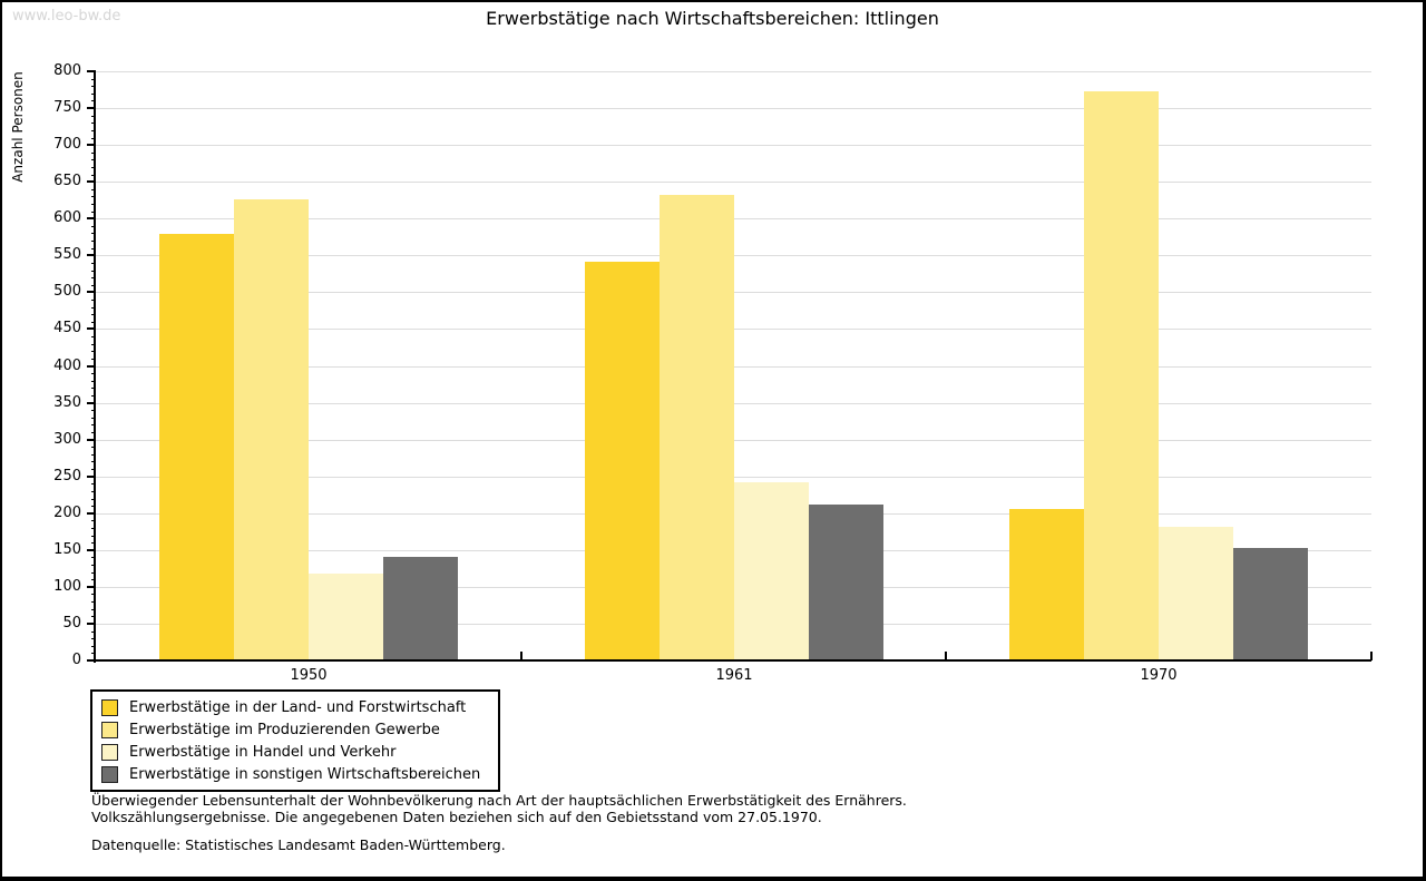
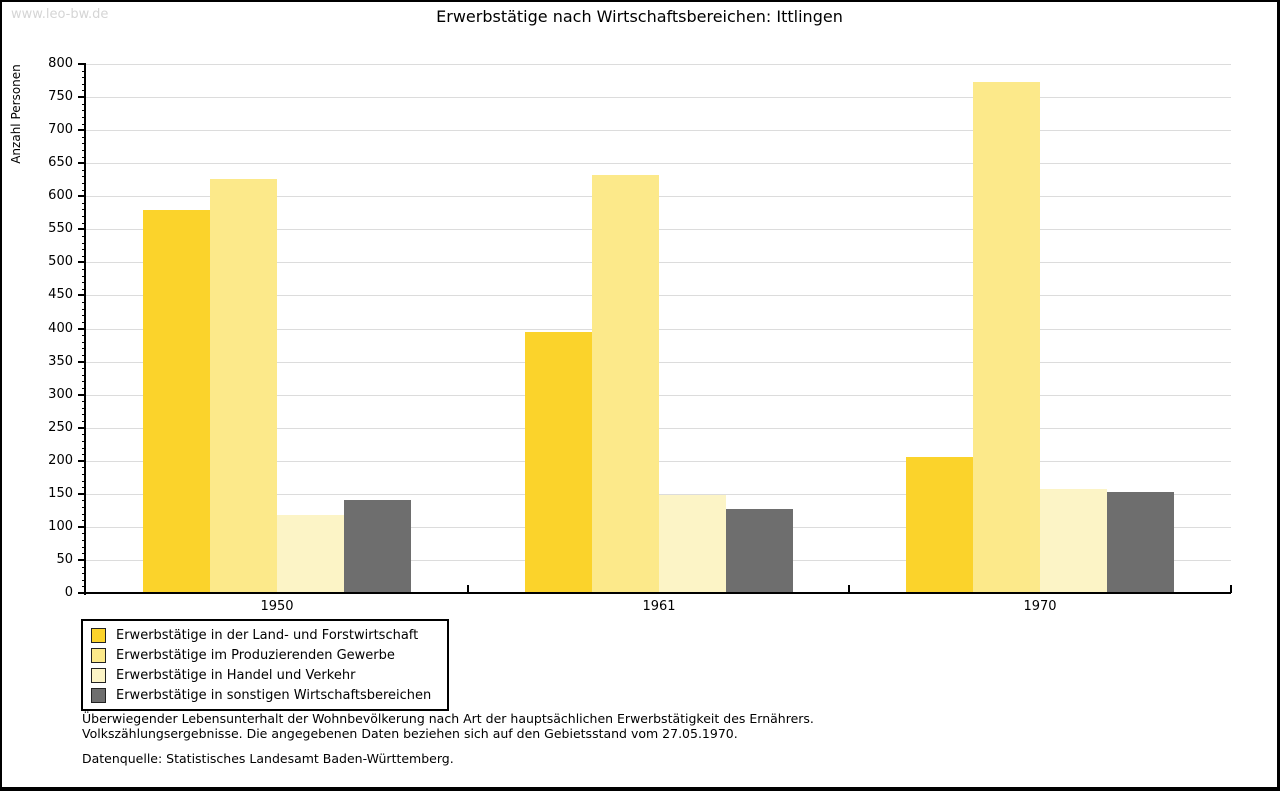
Erwerbstätige in der Land- und Forstwirtschaft/1961: 540 -> 390
Erwerbstätige in Handel und Verkehr/1961: 240 -> 150
Erwerbstätige in sonstigen Wirtschaftsbereichen/1961: 210 -> 120
Erwerbstätige in Handel und Verkehr/1970: 180 -> 160
